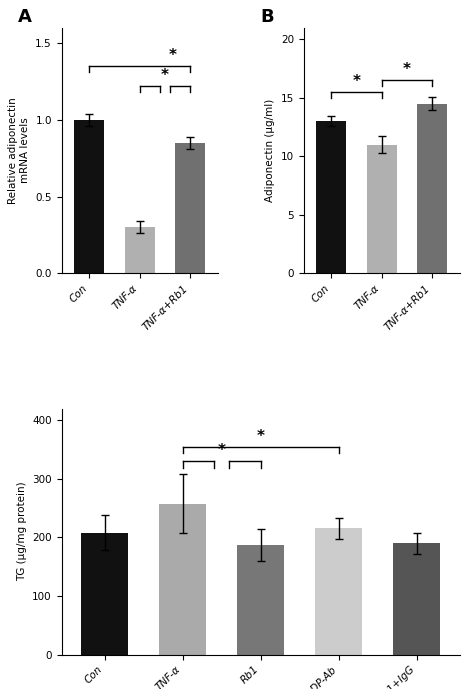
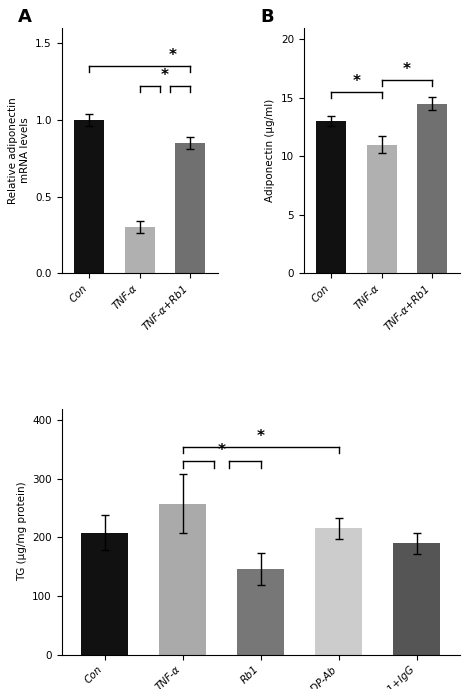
Rb1: 187 -> 146
